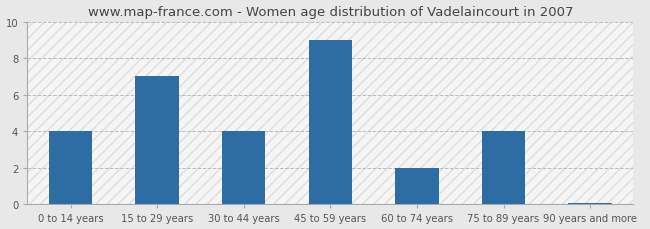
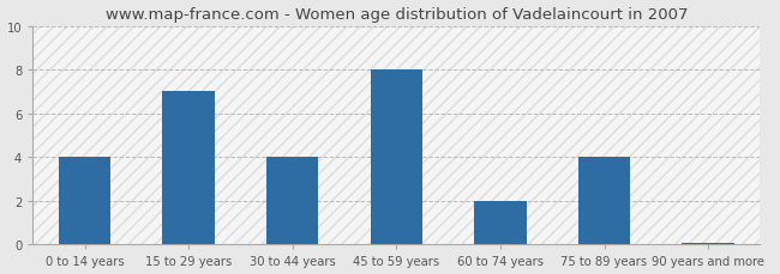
45 to 59 years: 9.0 -> 8.0
